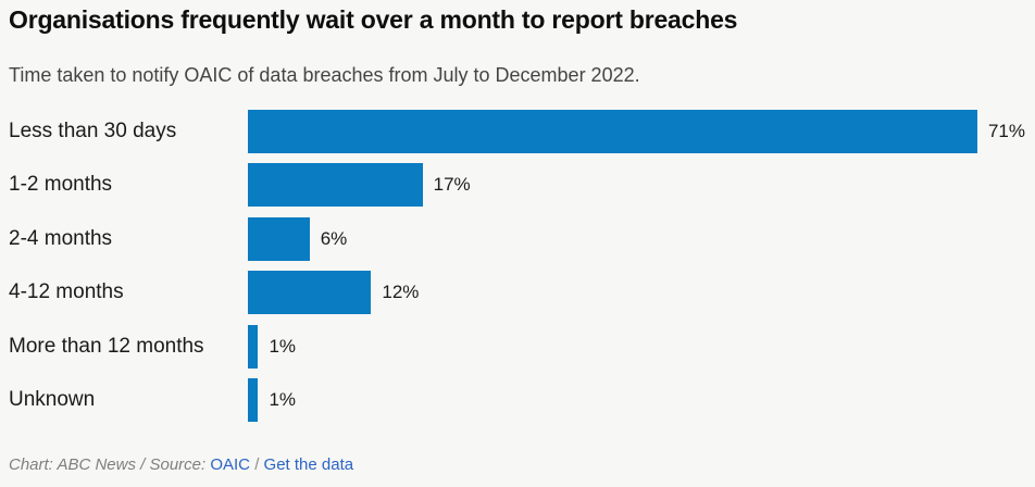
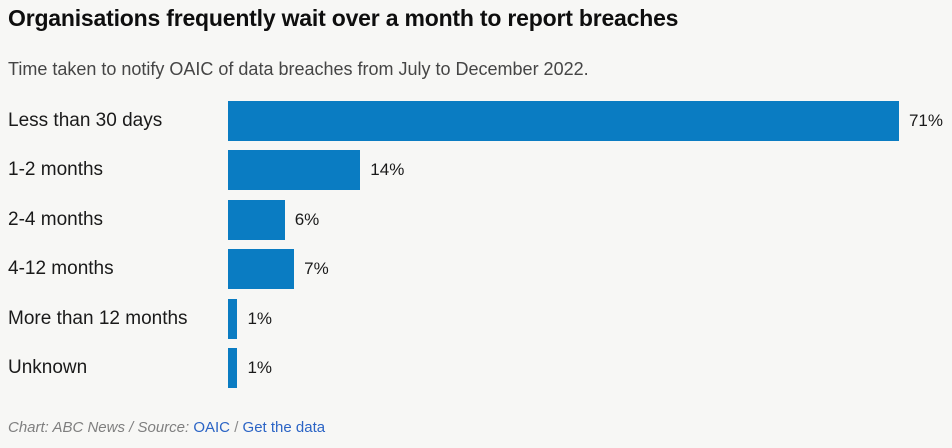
1-2 months: 17% -> 14%
4-12 months: 12% -> 7%
